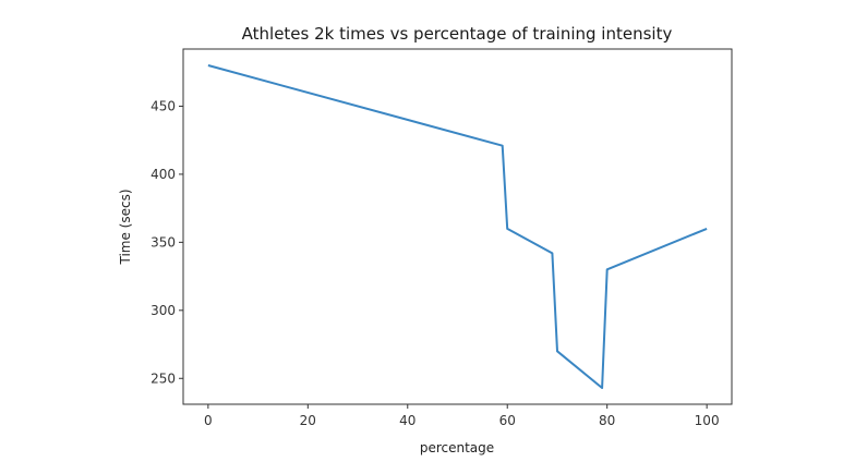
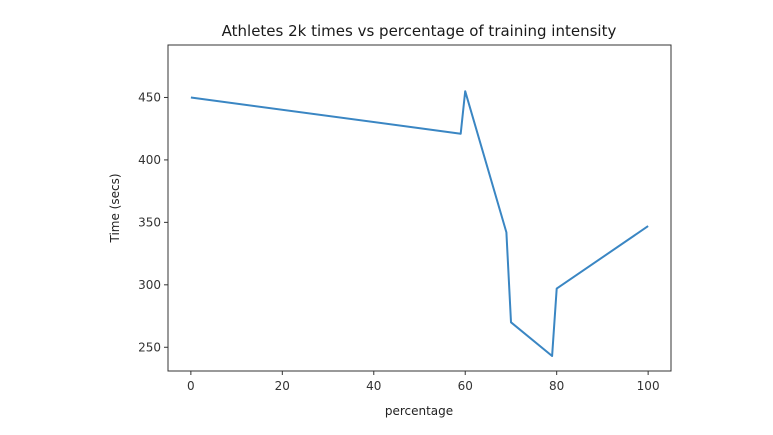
0: 480 -> 450
60: 360 -> 455
80: 330 -> 297
100: 360 -> 347
